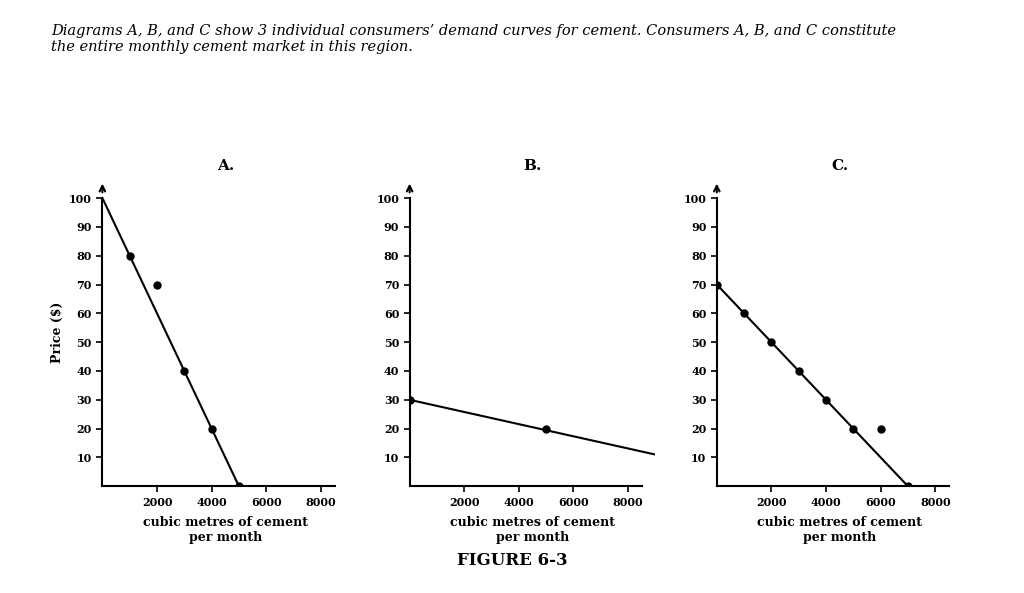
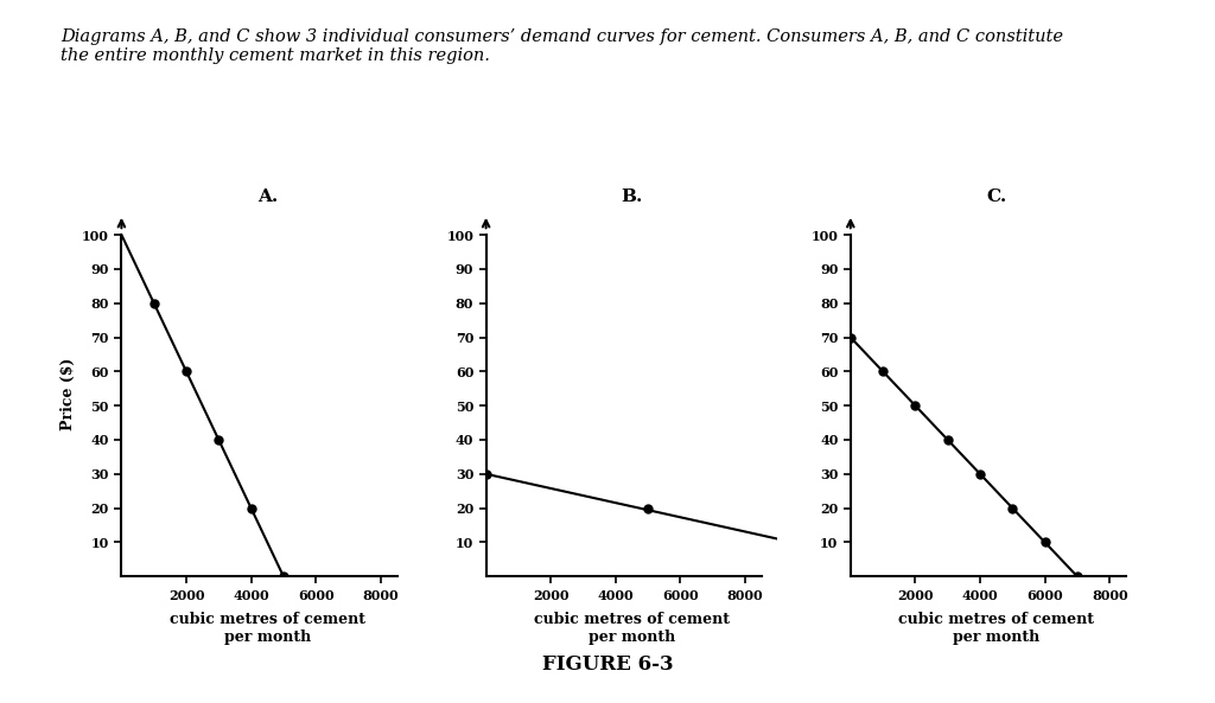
A./2000: 70 -> 60
C./6000: 20 -> 10
